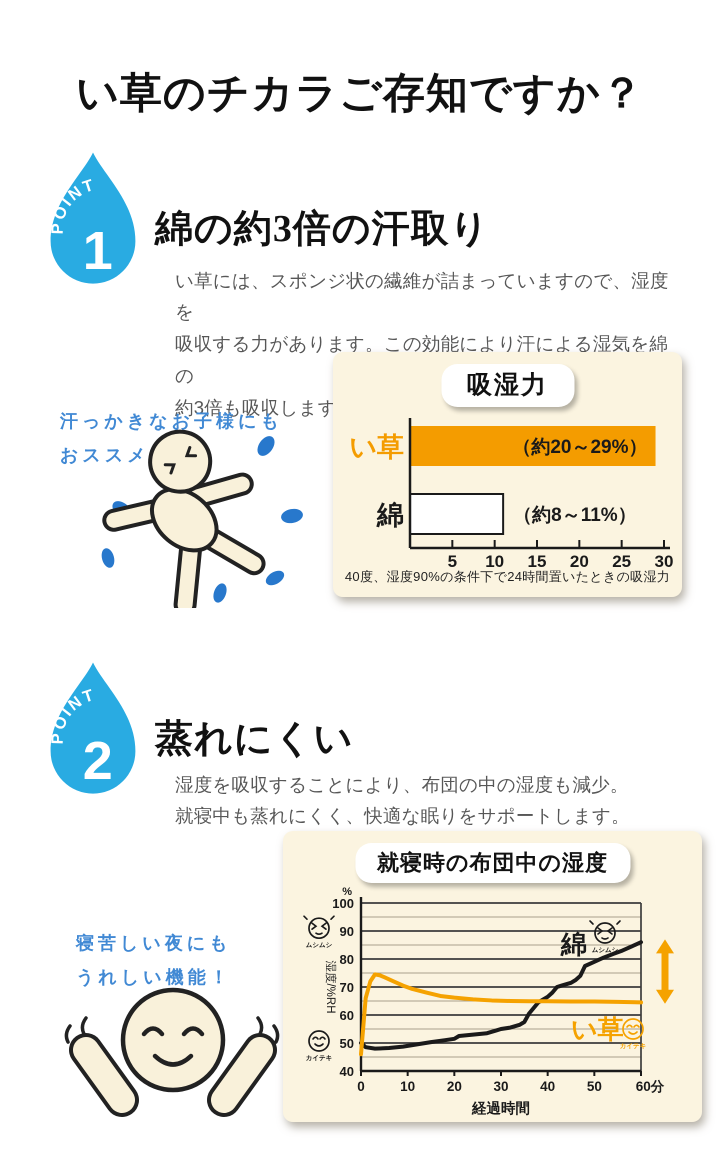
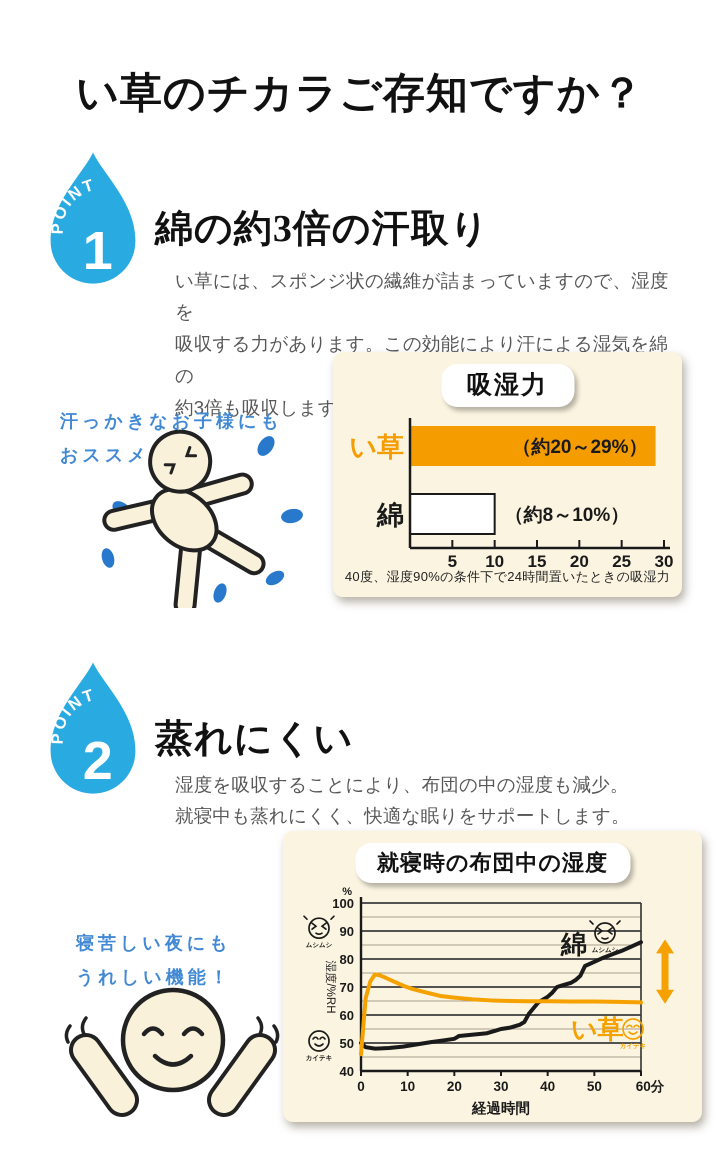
吸湿力/綿: 11 -> 10
